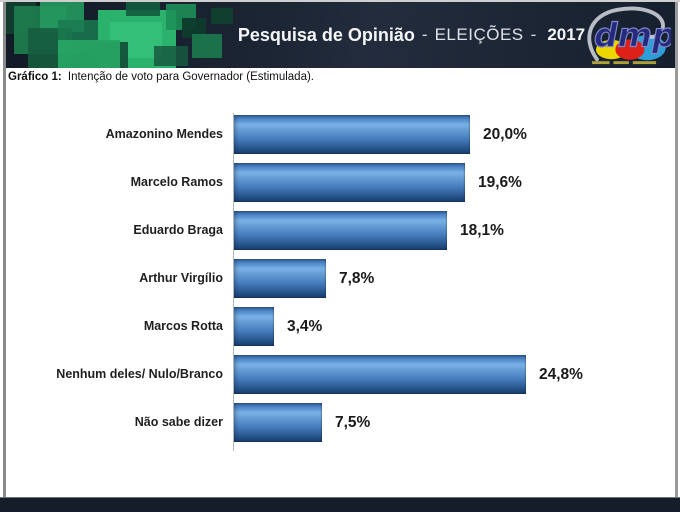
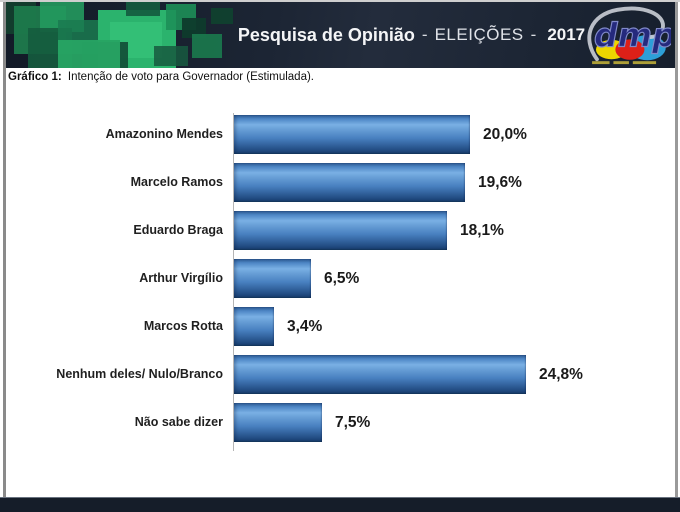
Arthur Virgílio: 7,8% -> 6,5%
